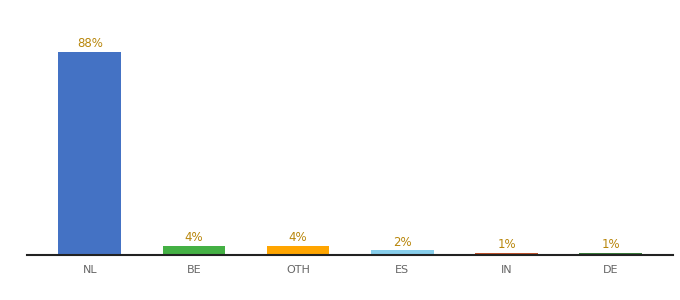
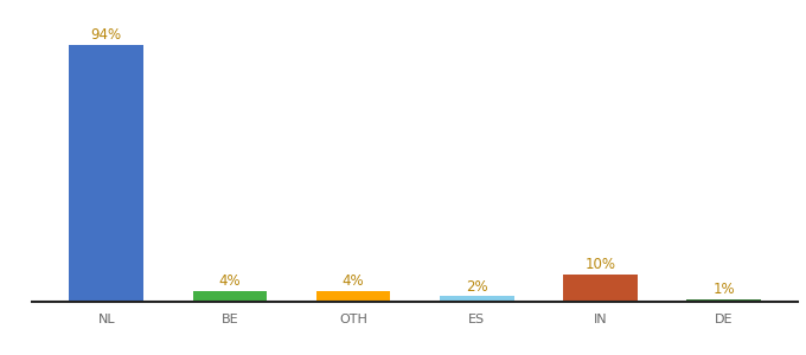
NL: 88% -> 94%
IN: 1% -> 10%
